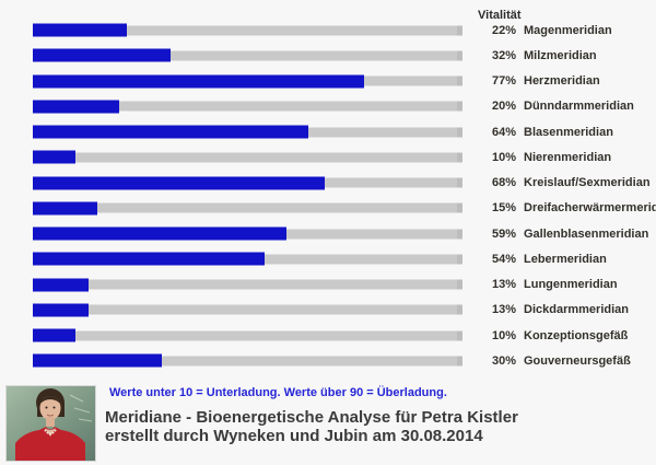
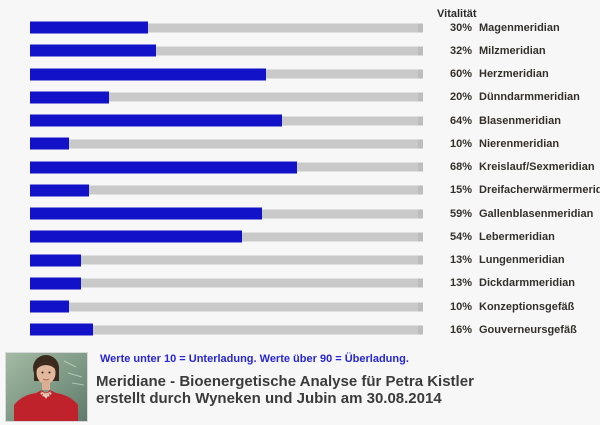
Magenmeridian: 22% -> 30%
Herzmeridian: 77% -> 60%
Gouverneursgefäß: 30% -> 16%
